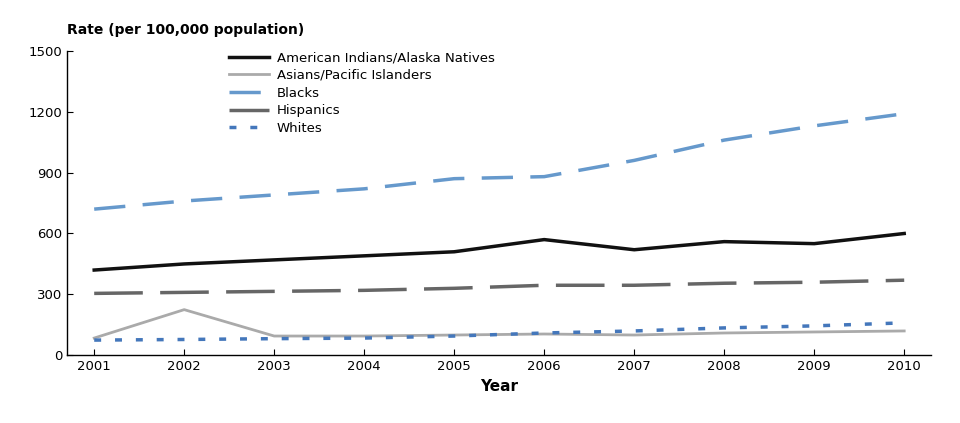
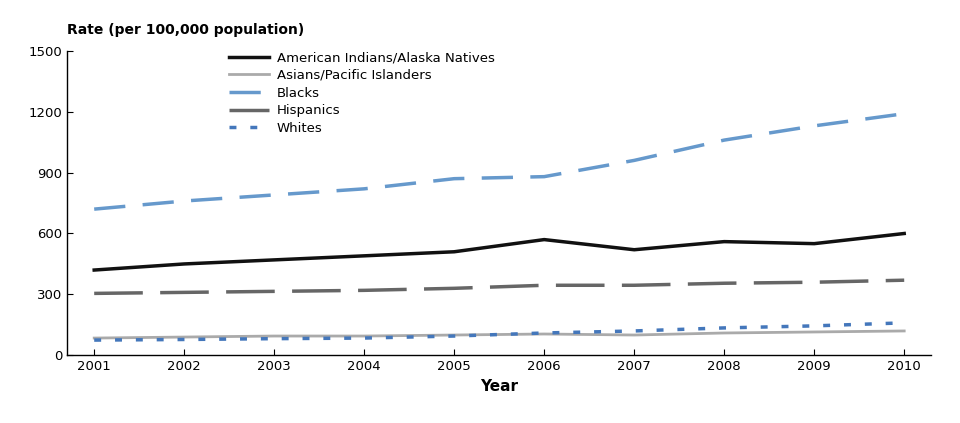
Asians/Pacific Islanders/2002: 225 -> 90
